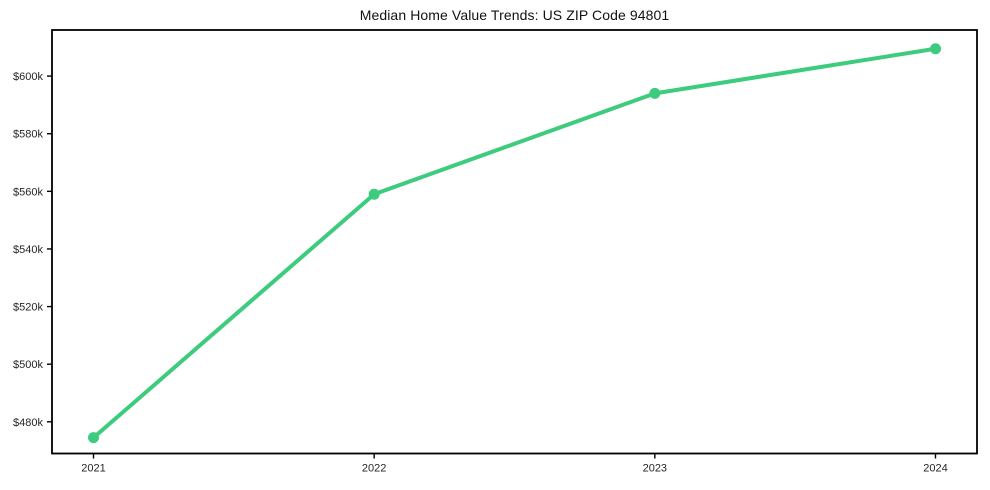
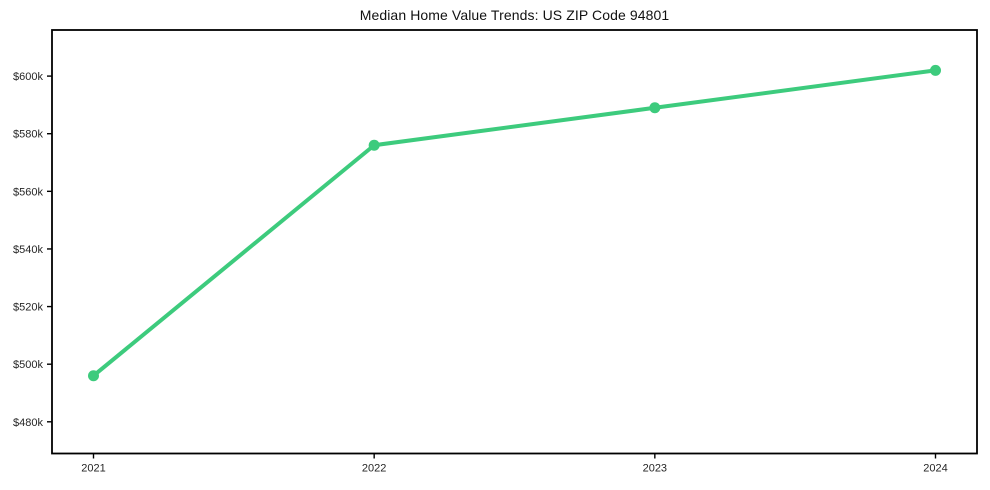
2021: $474k -> $496k
2022: $559k -> $576k
2023: $594k -> $589k
2024: $610k -> $602k
